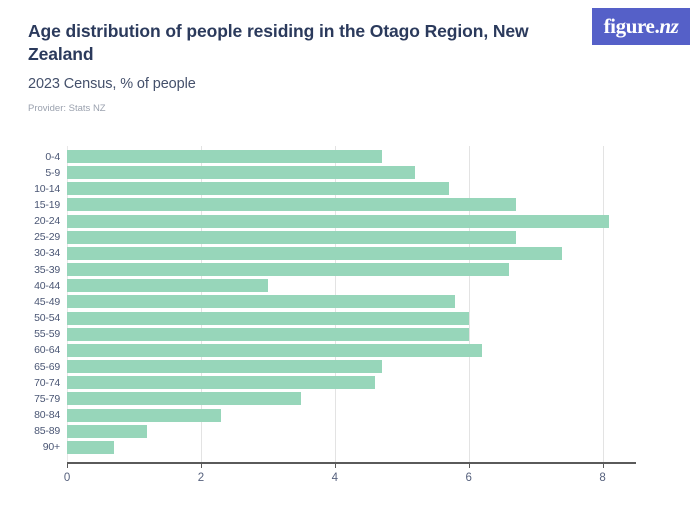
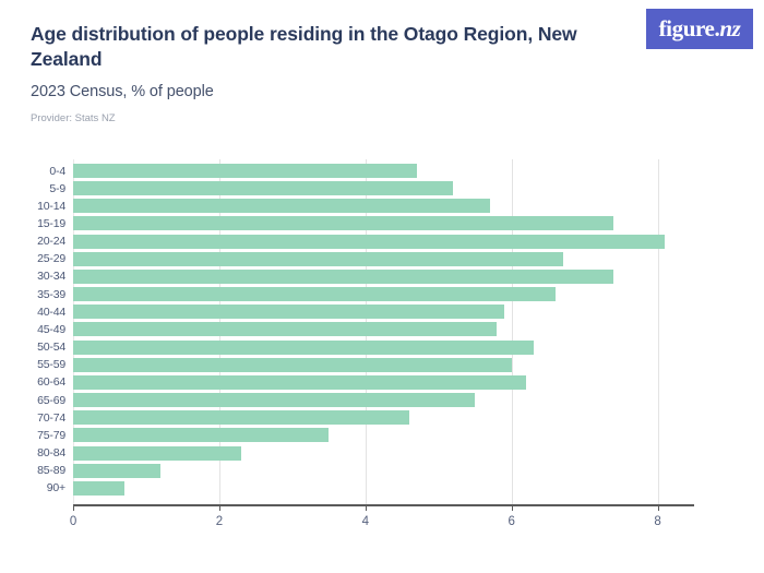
15-19: 6.7 -> 7.4
40-44: 3.0 -> 5.9
50-54: 6.0 -> 6.3
65-69: 4.7 -> 5.5
